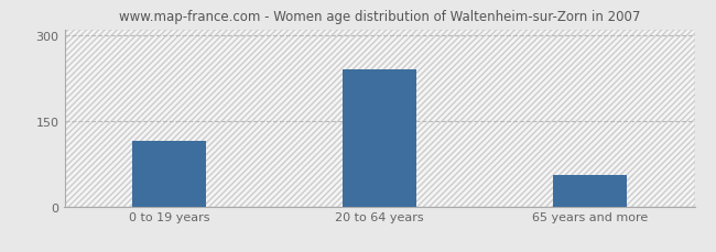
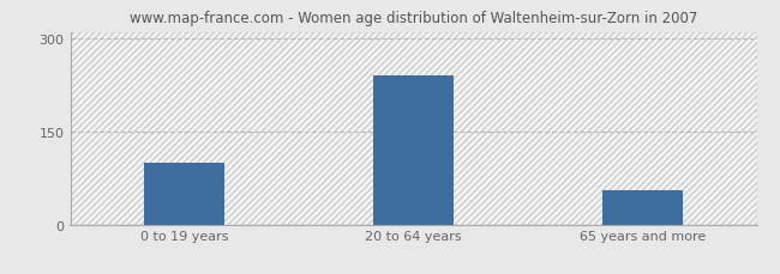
0 to 19 years: 114 -> 100
